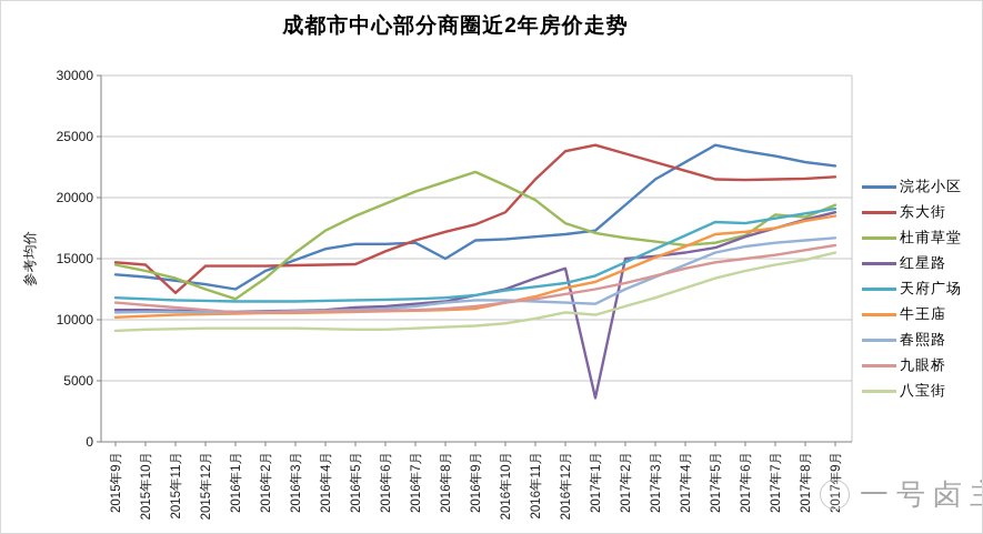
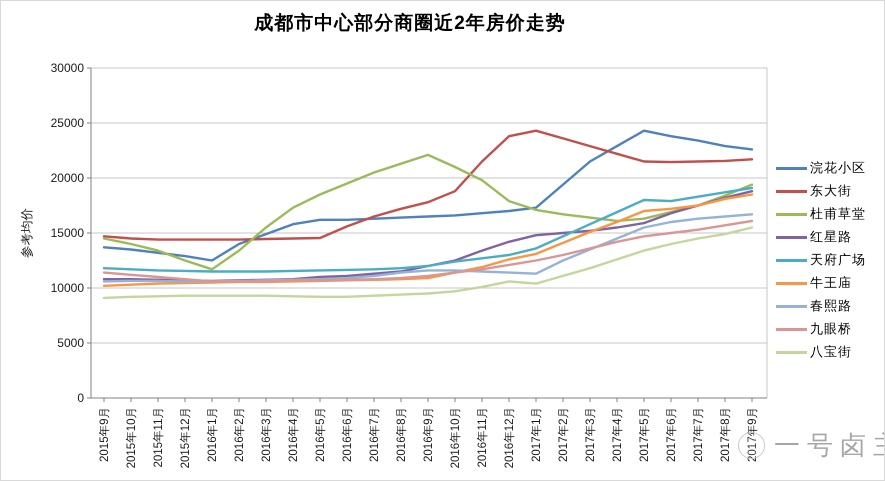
东大街/2015年11月: 12200 -> 14400
浣花小区/2016年8月: 15000 -> 16400
红星路/2017年1月: 3600 -> 14800
杜甫草堂/2017年7月: 18600 -> 17500
